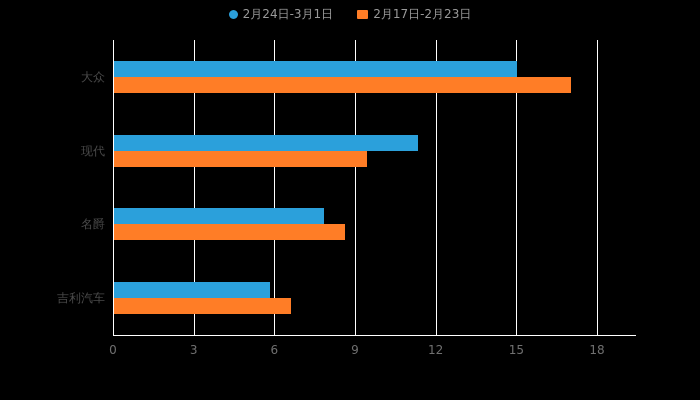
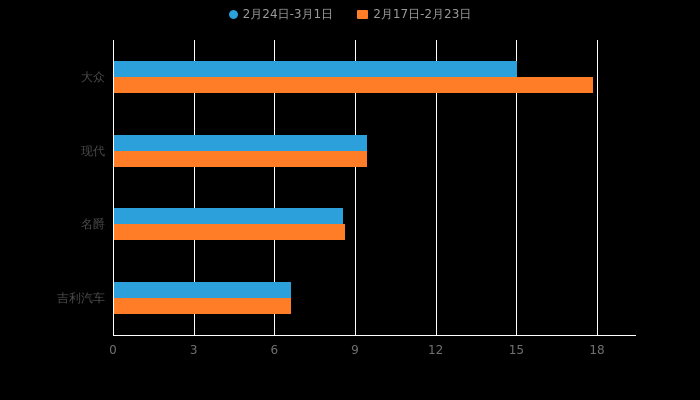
2月17日-2月23日/大众: 17.0 -> 17.8
2月24日-3月1日/现代: 11.3 -> 9.4
2月24日-3月1日/名爵: 7.8 -> 8.5
2月24日-3月1日/吉利汽车: 5.8 -> 6.6
